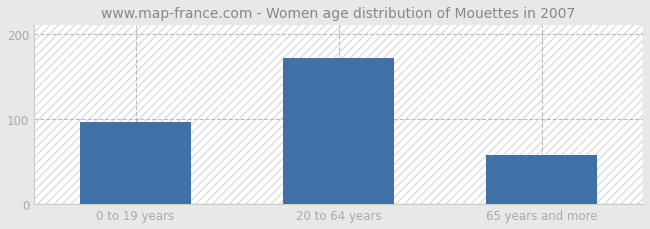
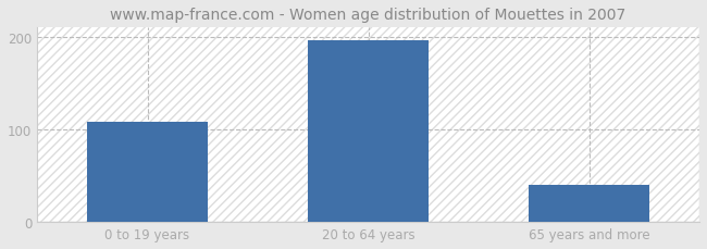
0 to 19 years: 96 -> 108
20 to 64 years: 172 -> 196
65 years and more: 58 -> 40
